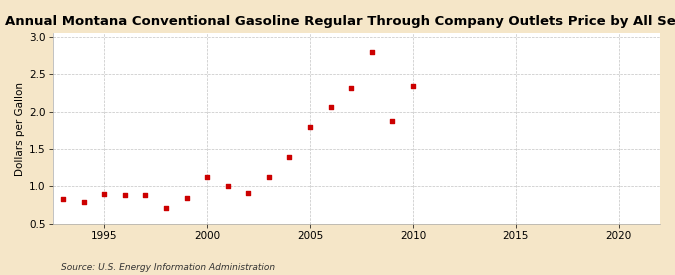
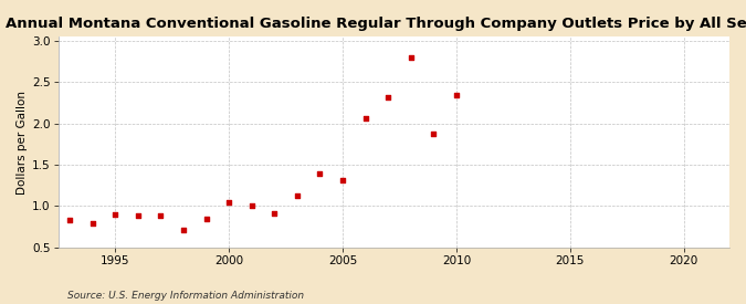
2000: 1.13 -> 1.04
2005: 1.80 -> 1.32
